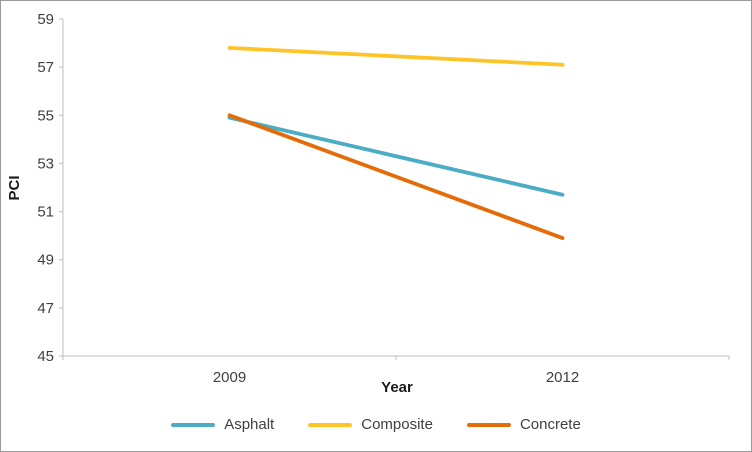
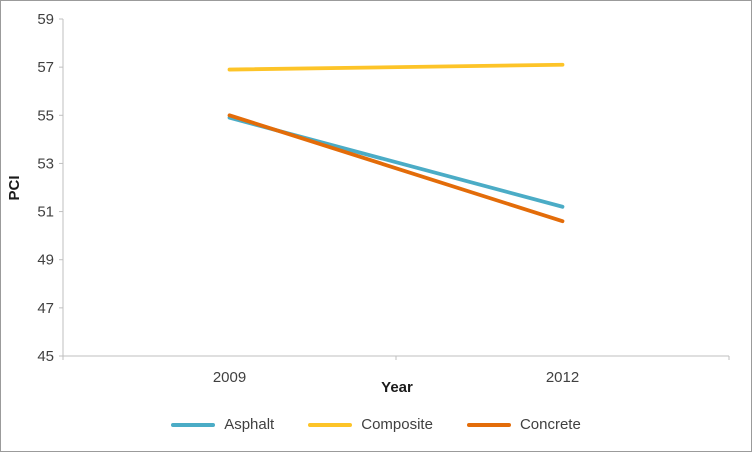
Composite/2009: 57.8 -> 56.9
Asphalt/2012: 51.7 -> 51.2
Concrete/2012: 49.9 -> 50.6
